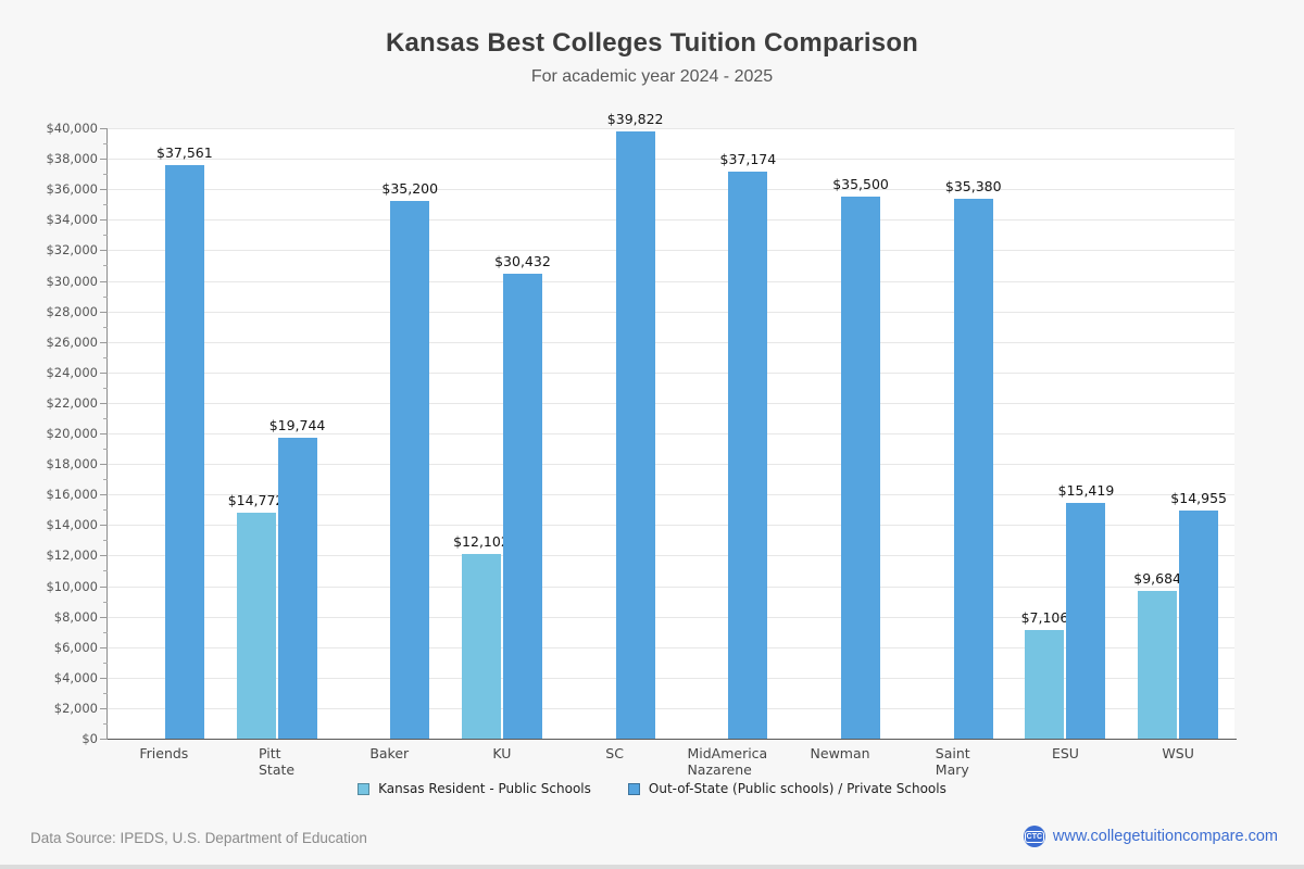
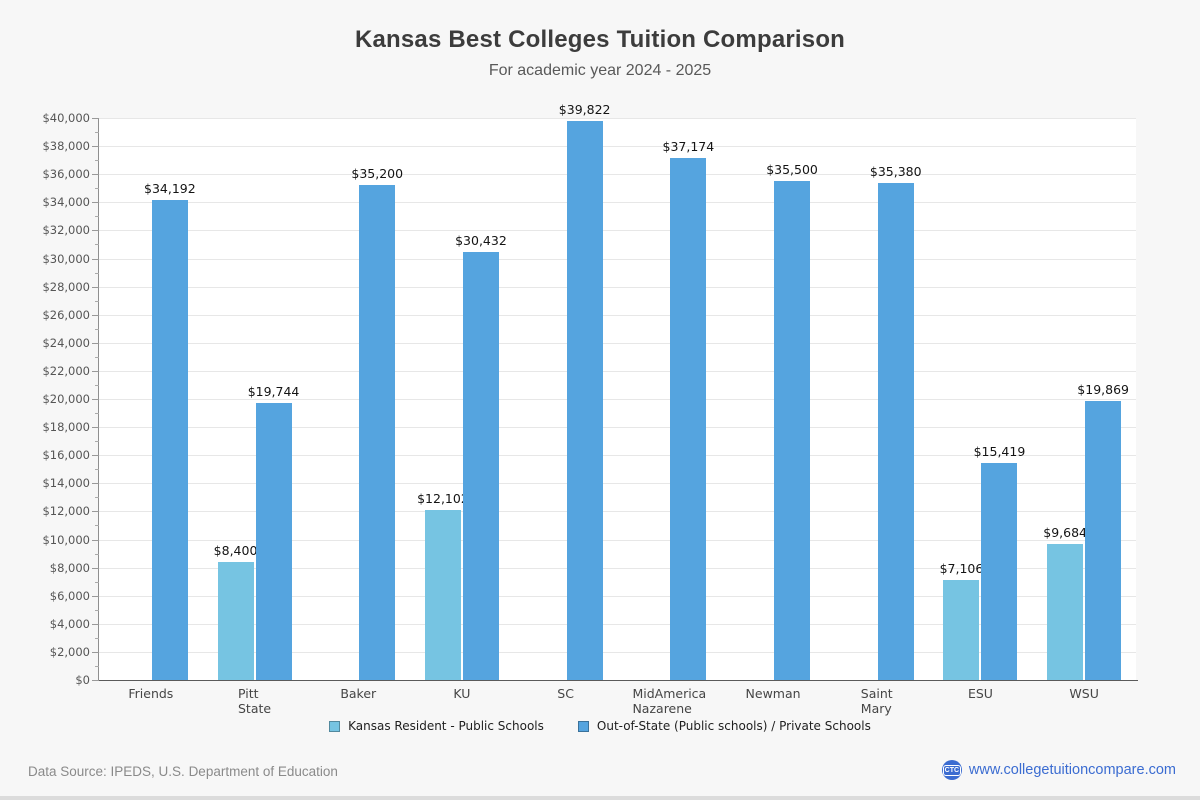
Out-of-State (Public schools) / Private Schools/Friends: $37,561 -> $34,192
Kansas Resident - Public Schools/Pitt State: $14,772 -> $8,400
Out-of-State (Public schools) / Private Schools/WSU: $14,955 -> $19,869
